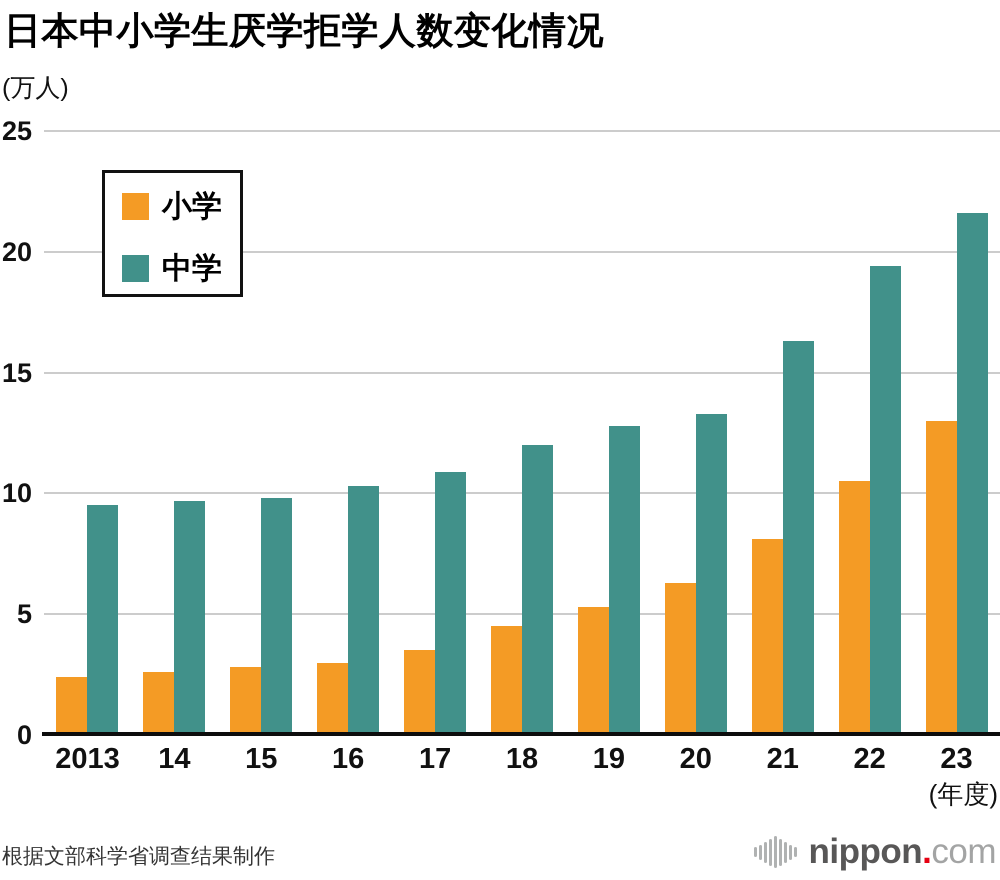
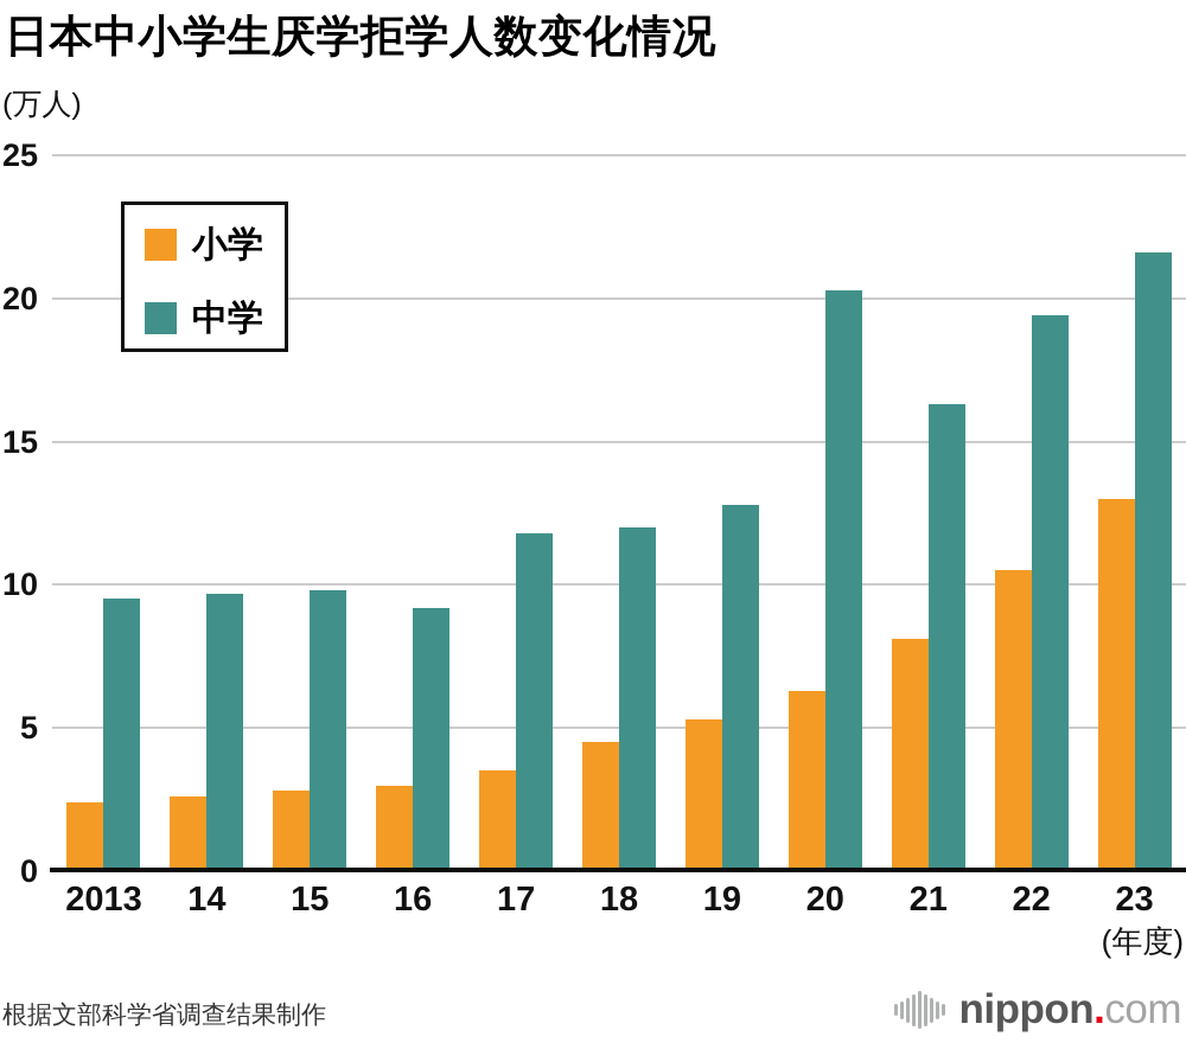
中学/16: 10.3 -> 9.2
中学/17: 10.9 -> 11.8
中学/20: 13.3 -> 20.3
